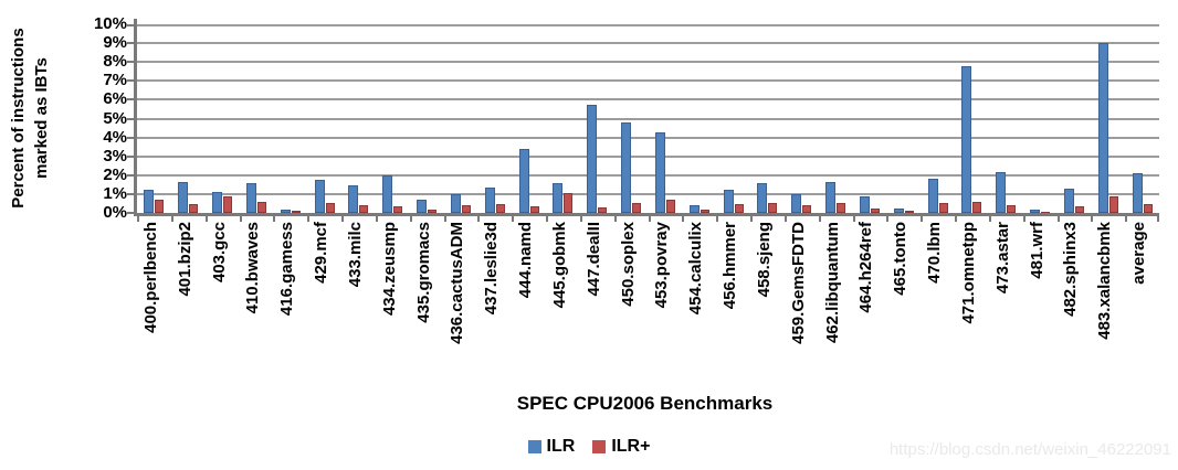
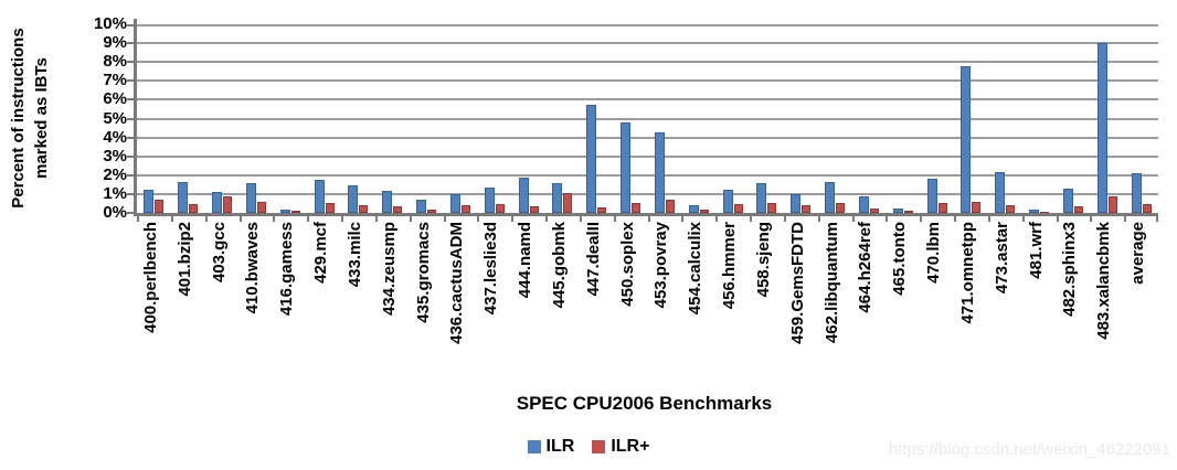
ILR/434.zeusmp: 2.0% -> 1.1%
ILR/444.namd: 3.4% -> 1.9%
